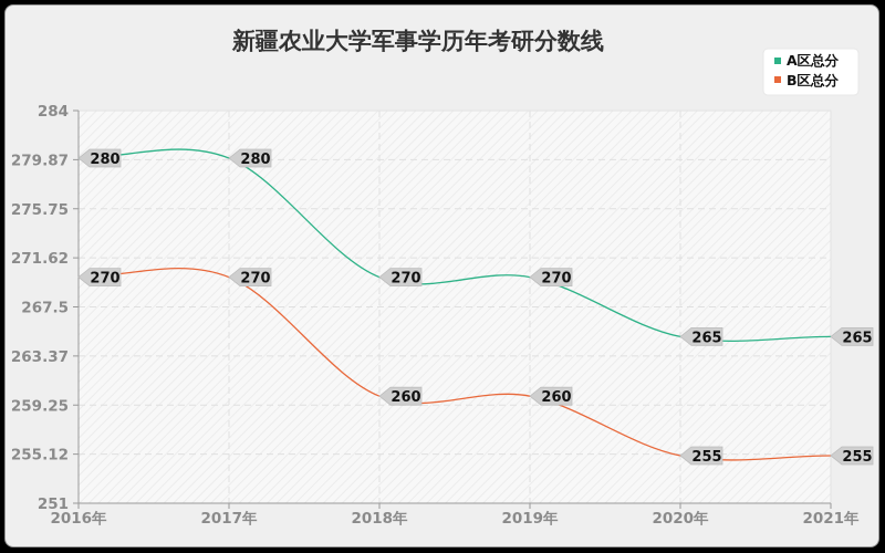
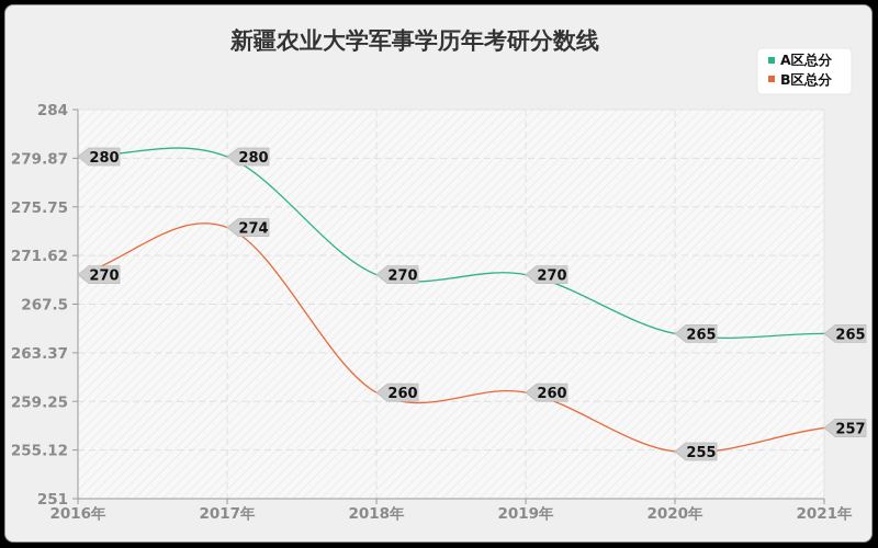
B区总分/2017年: 270 -> 274
B区总分/2021年: 255 -> 257
